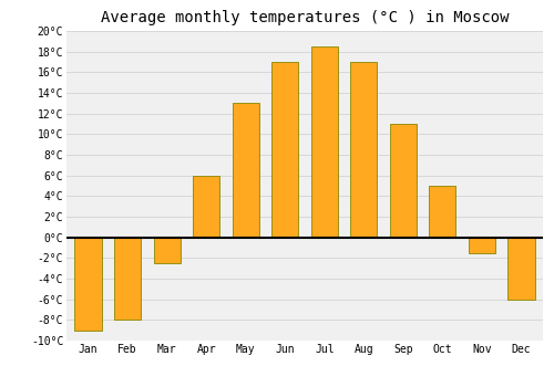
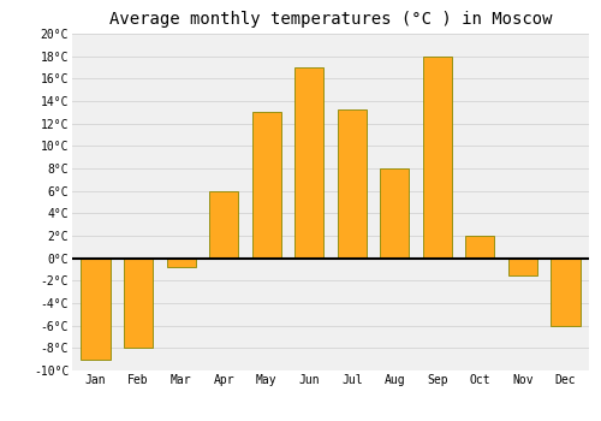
Mar: -2.5°C -> -0.8°C
Jul: 18.5°C -> 13.2°C
Aug: 17.0°C -> 8.0°C
Sep: 11.0°C -> 18.0°C
Oct: 5.0°C -> 2.0°C
